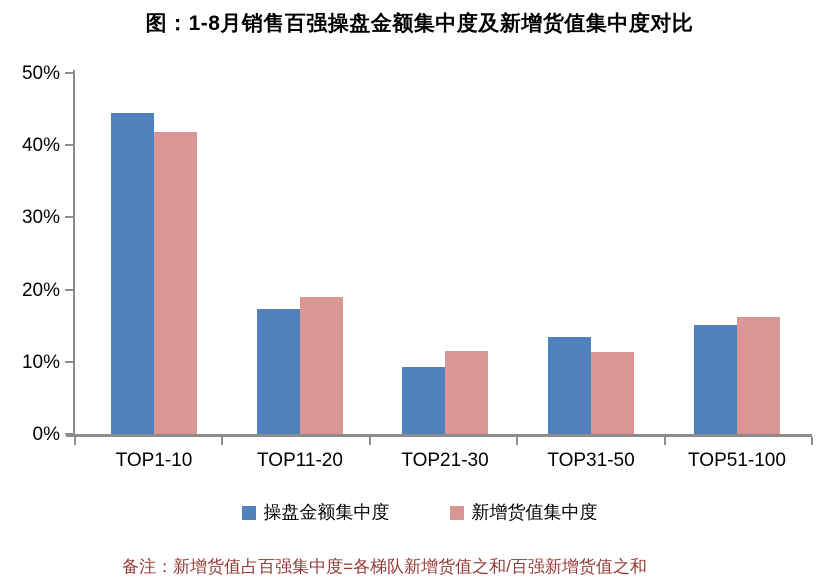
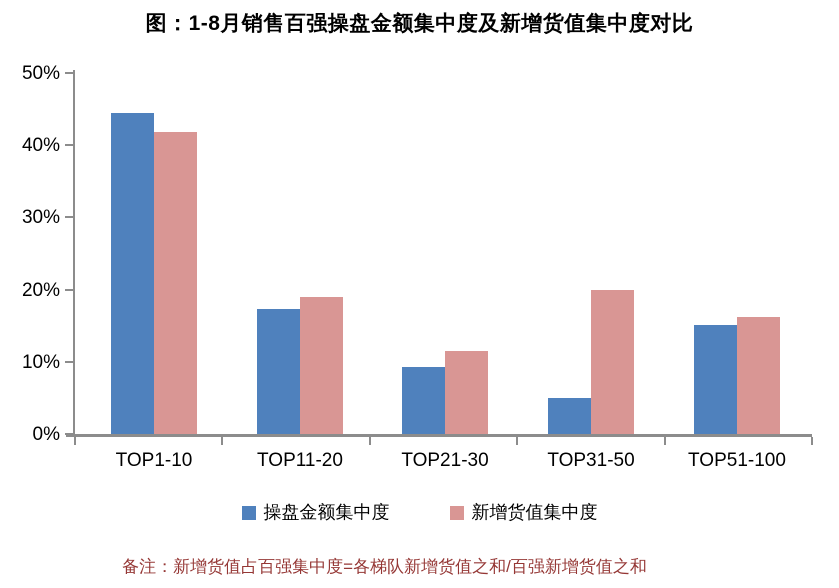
操盘金额集中度/TOP31-50: 14% -> 5%
新增货值集中度/TOP31-50: 11% -> 20%
